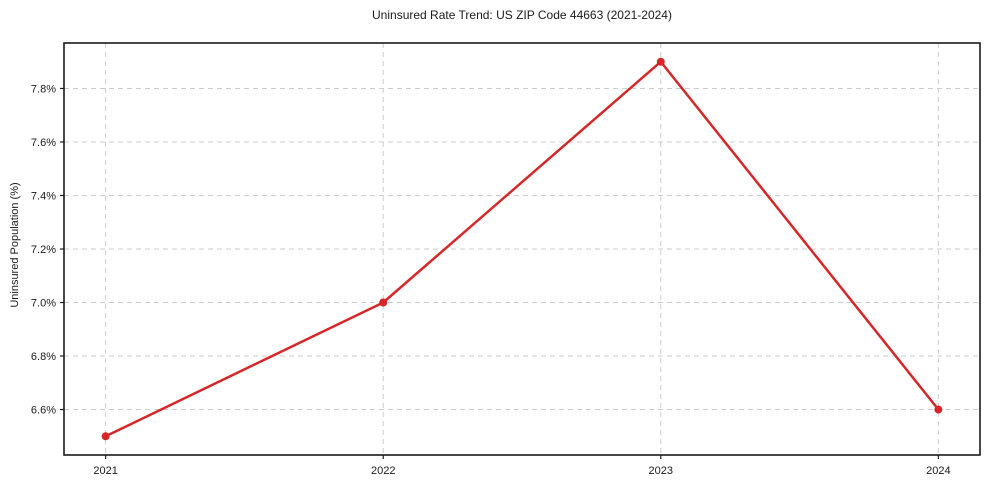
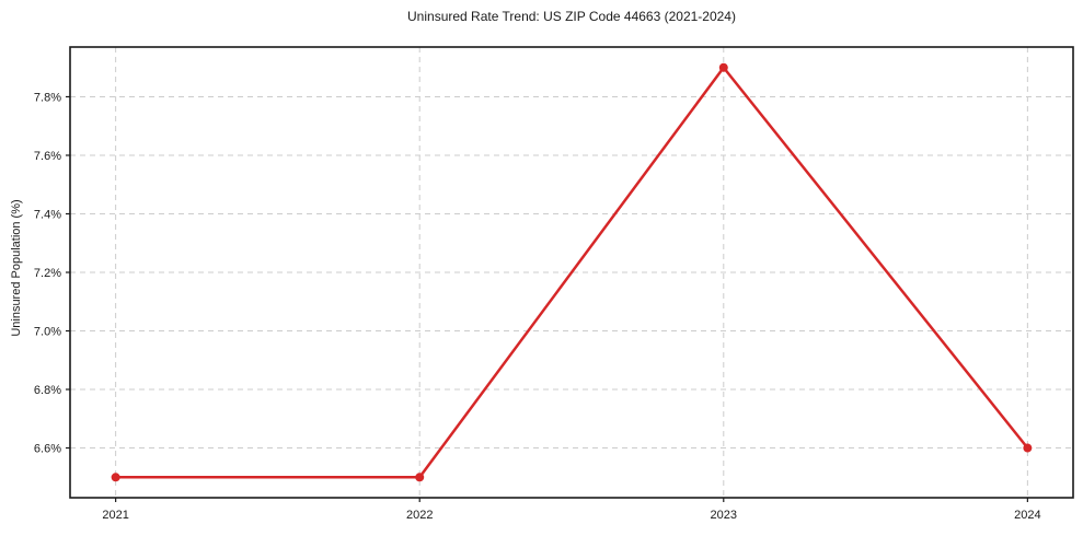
2022: 7.0% -> 6.5%
